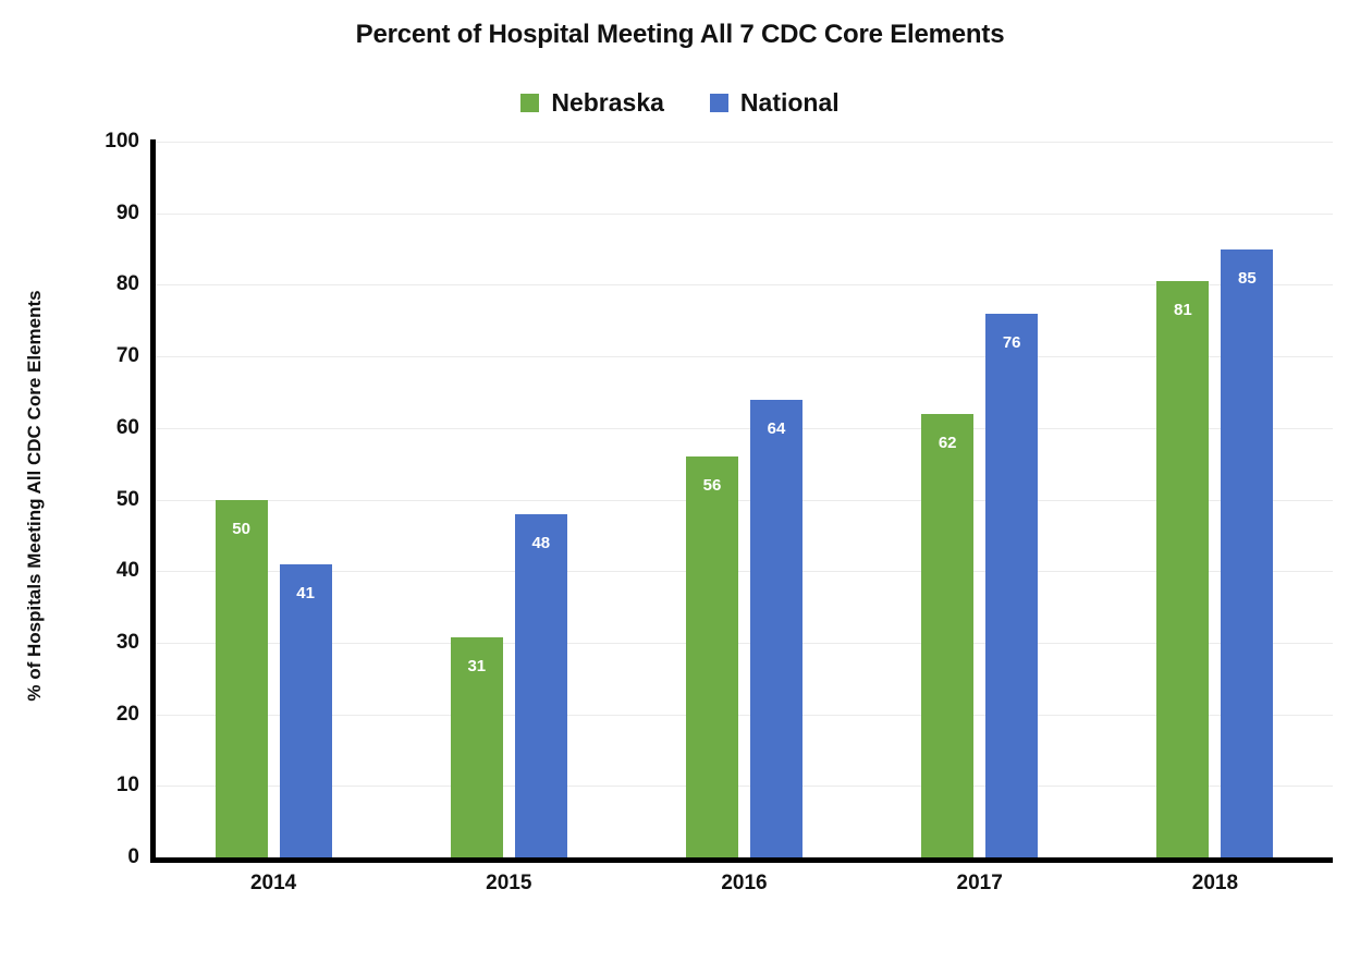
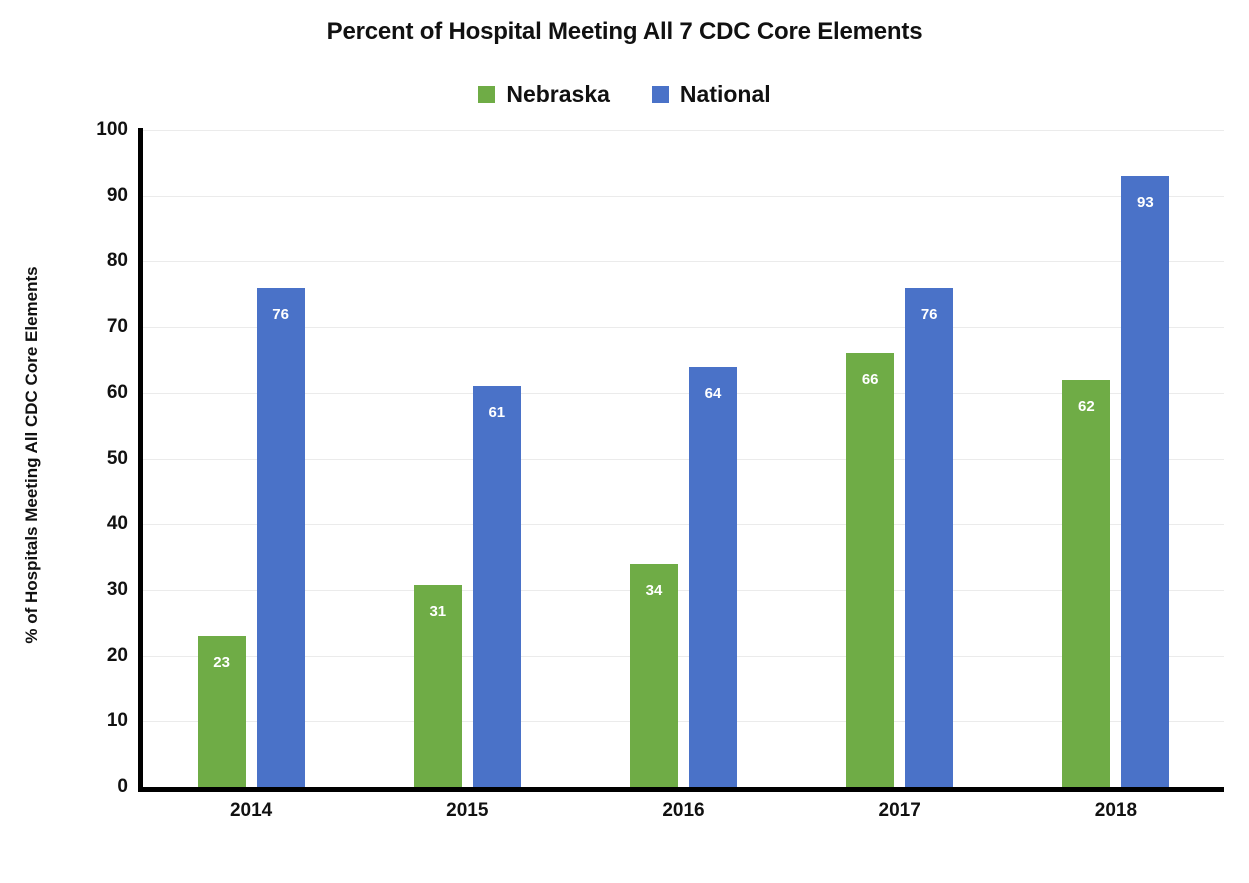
Nebraska/2014: 50 -> 23
National/2014: 41 -> 76
National/2015: 48 -> 61
Nebraska/2016: 56 -> 34
Nebraska/2017: 62 -> 66
Nebraska/2018: 81 -> 62
National/2018: 85 -> 93
